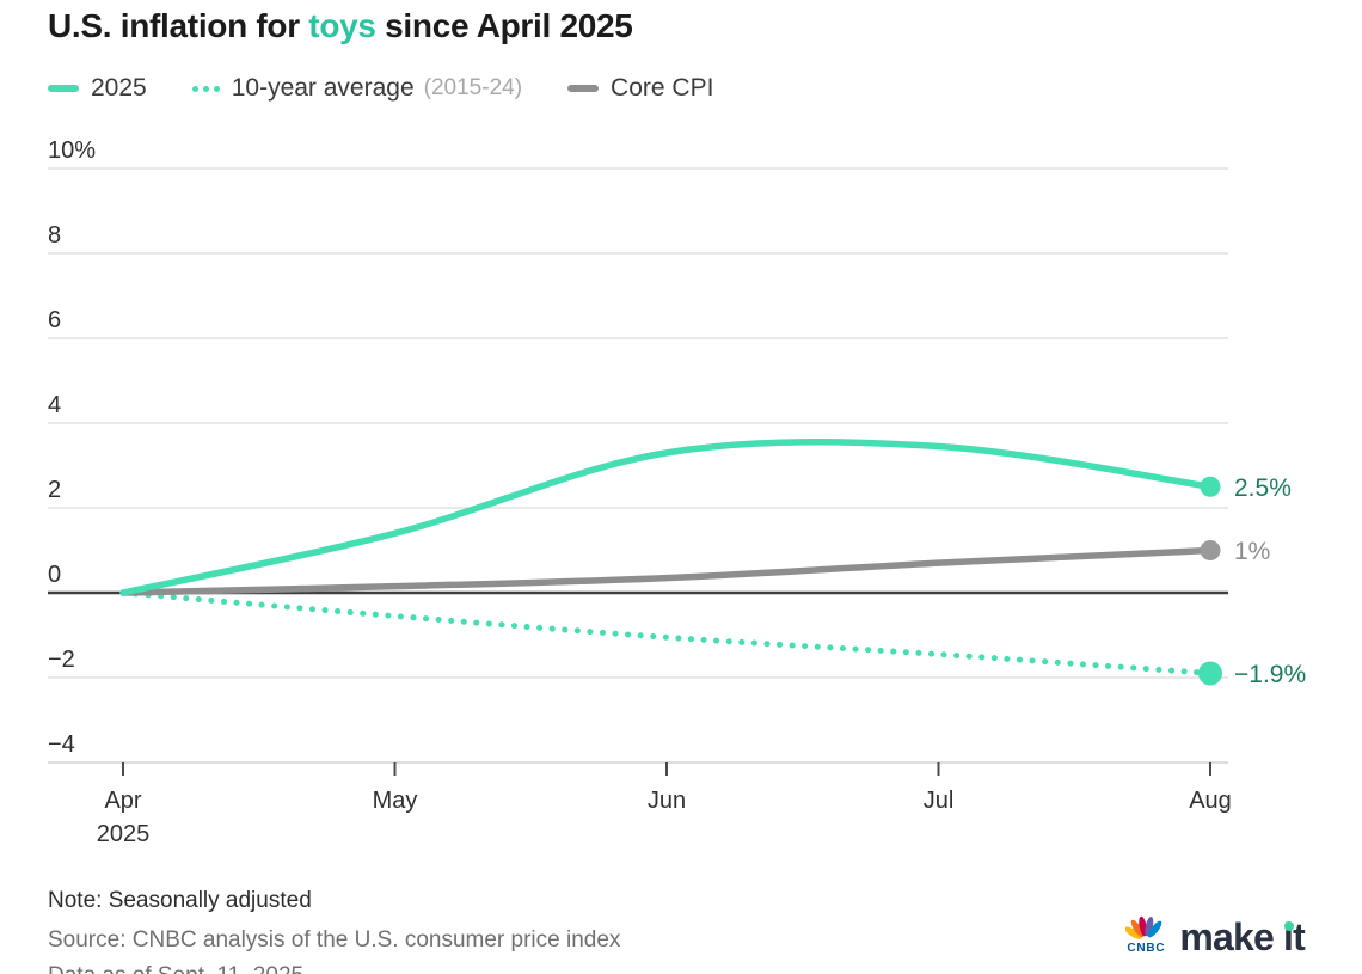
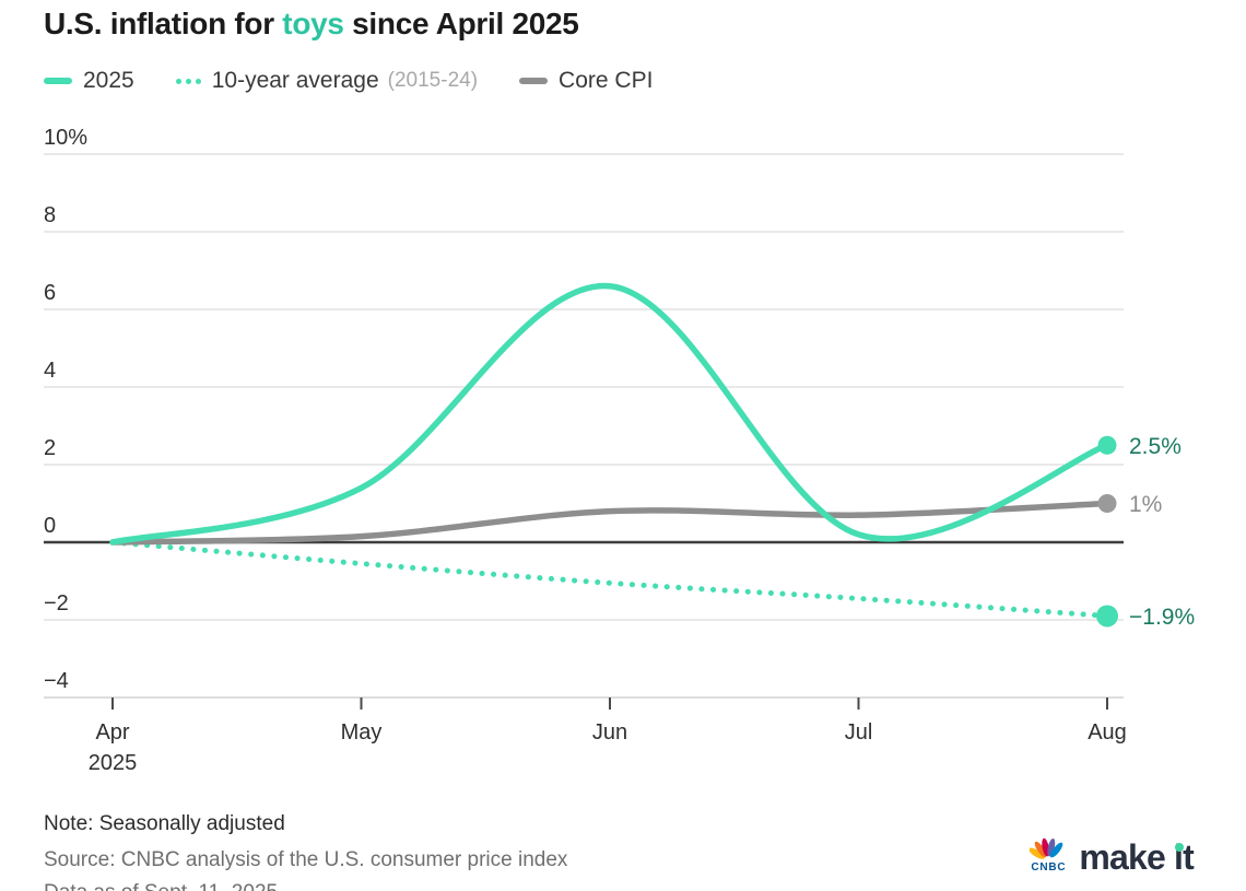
Core CPI/Jun: 0.3% -> 0.8%
2025/Jun: 3.3% -> 6.6%
2025/Jul: 3.5% -> 0.2%
